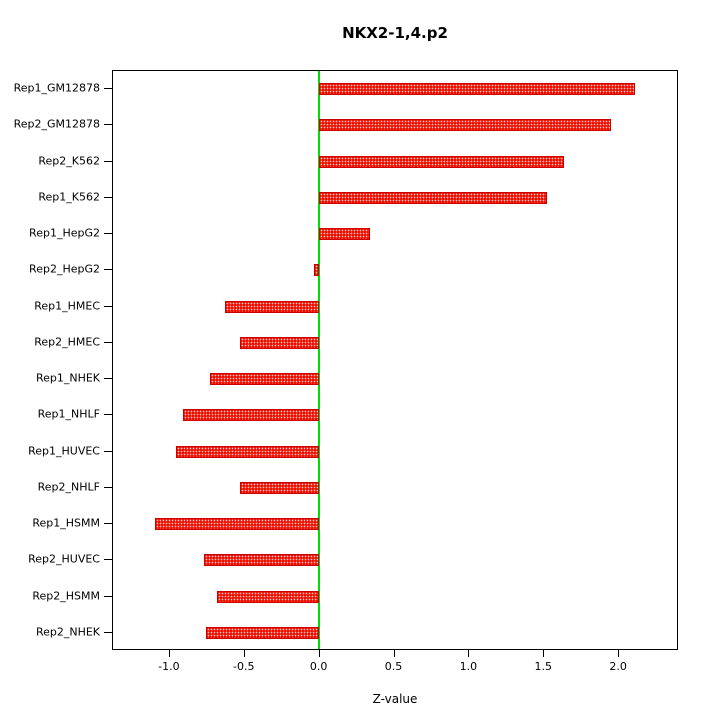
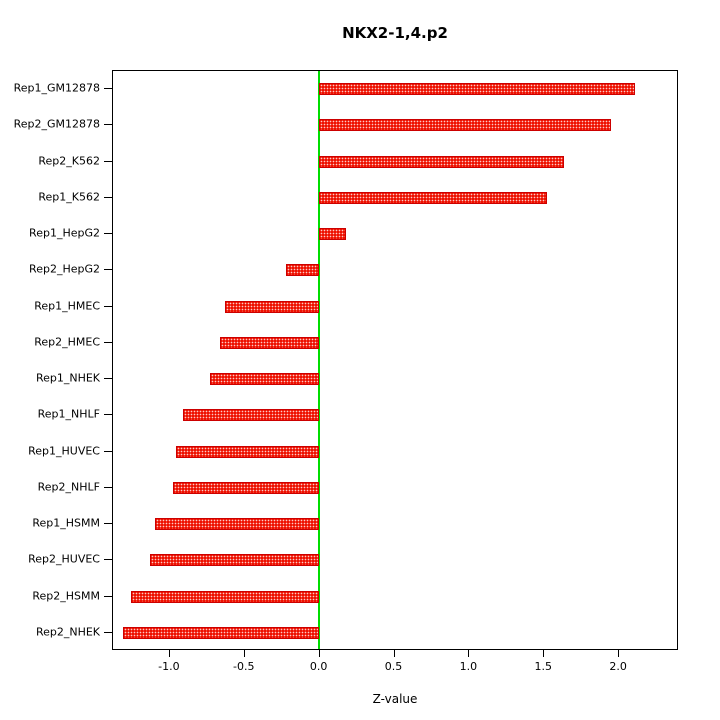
Rep1_HepG2: 0.34 -> 0.18
Rep2_HepG2: -0.03 -> -0.22
Rep2_HMEC: -0.53 -> -0.66
Rep2_NHLF: -0.53 -> -0.98
Rep2_HUVEC: -0.77 -> -1.13
Rep2_HSMM: -0.68 -> -1.26
Rep2_NHEK: -0.76 -> -1.31
